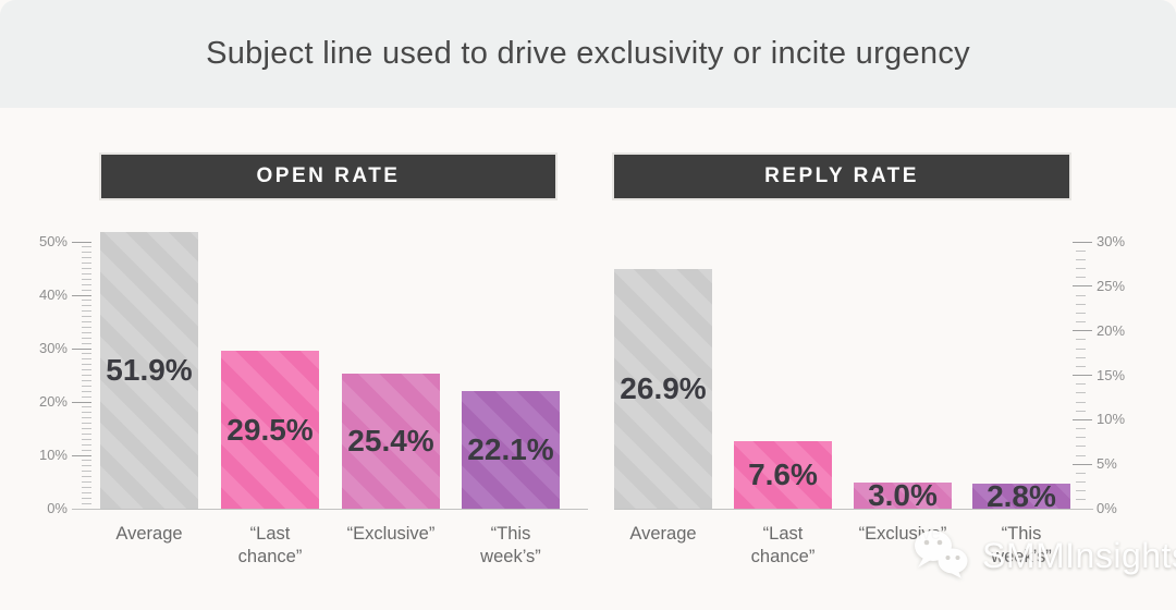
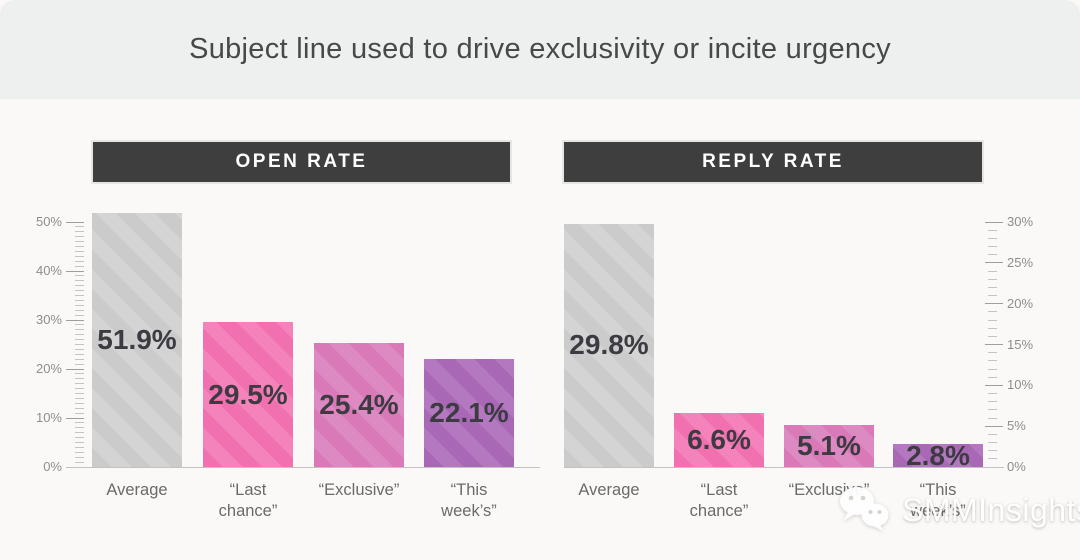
REPLY RATE/Average: 26.9% -> 29.8%
REPLY RATE/“Last chance”: 7.6% -> 6.6%
REPLY RATE/“Exclusive”: 3.0% -> 5.1%
